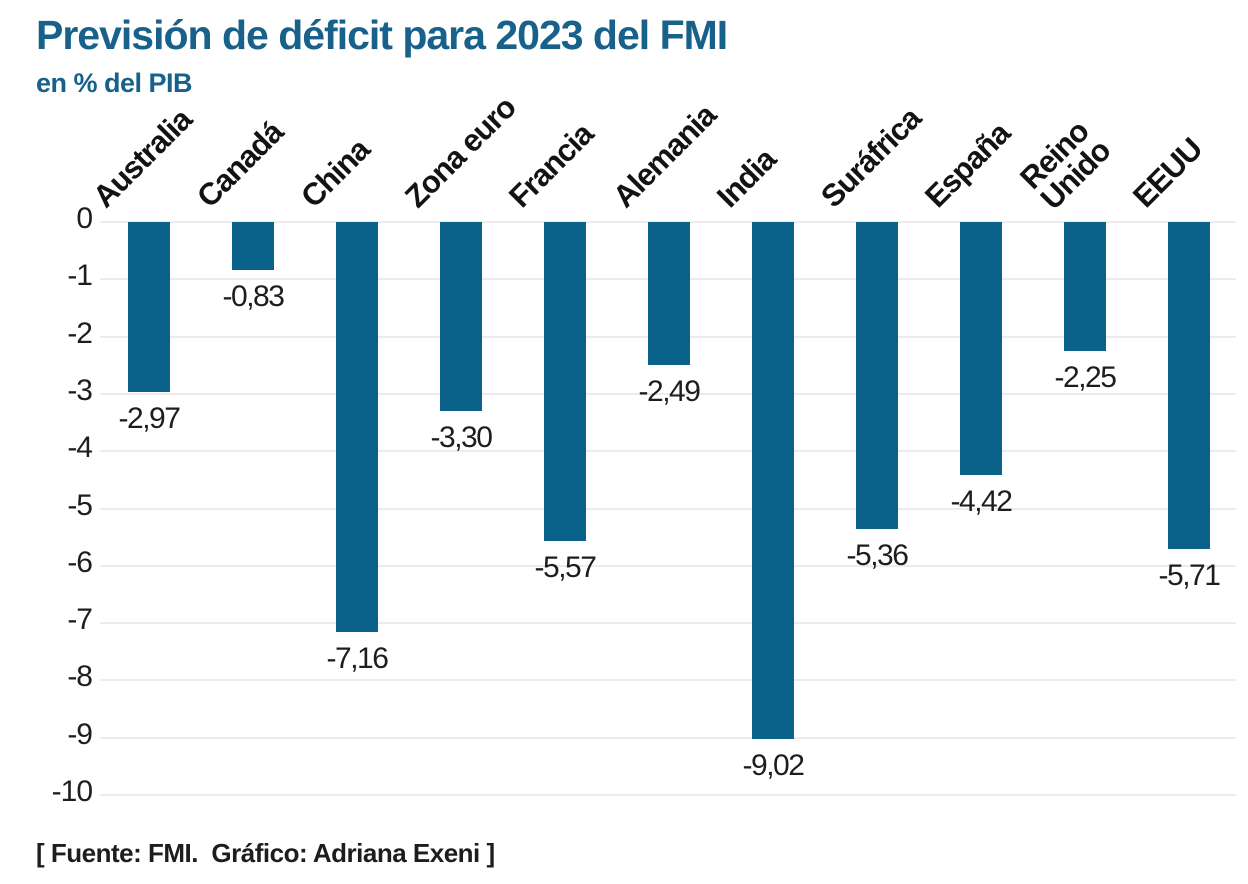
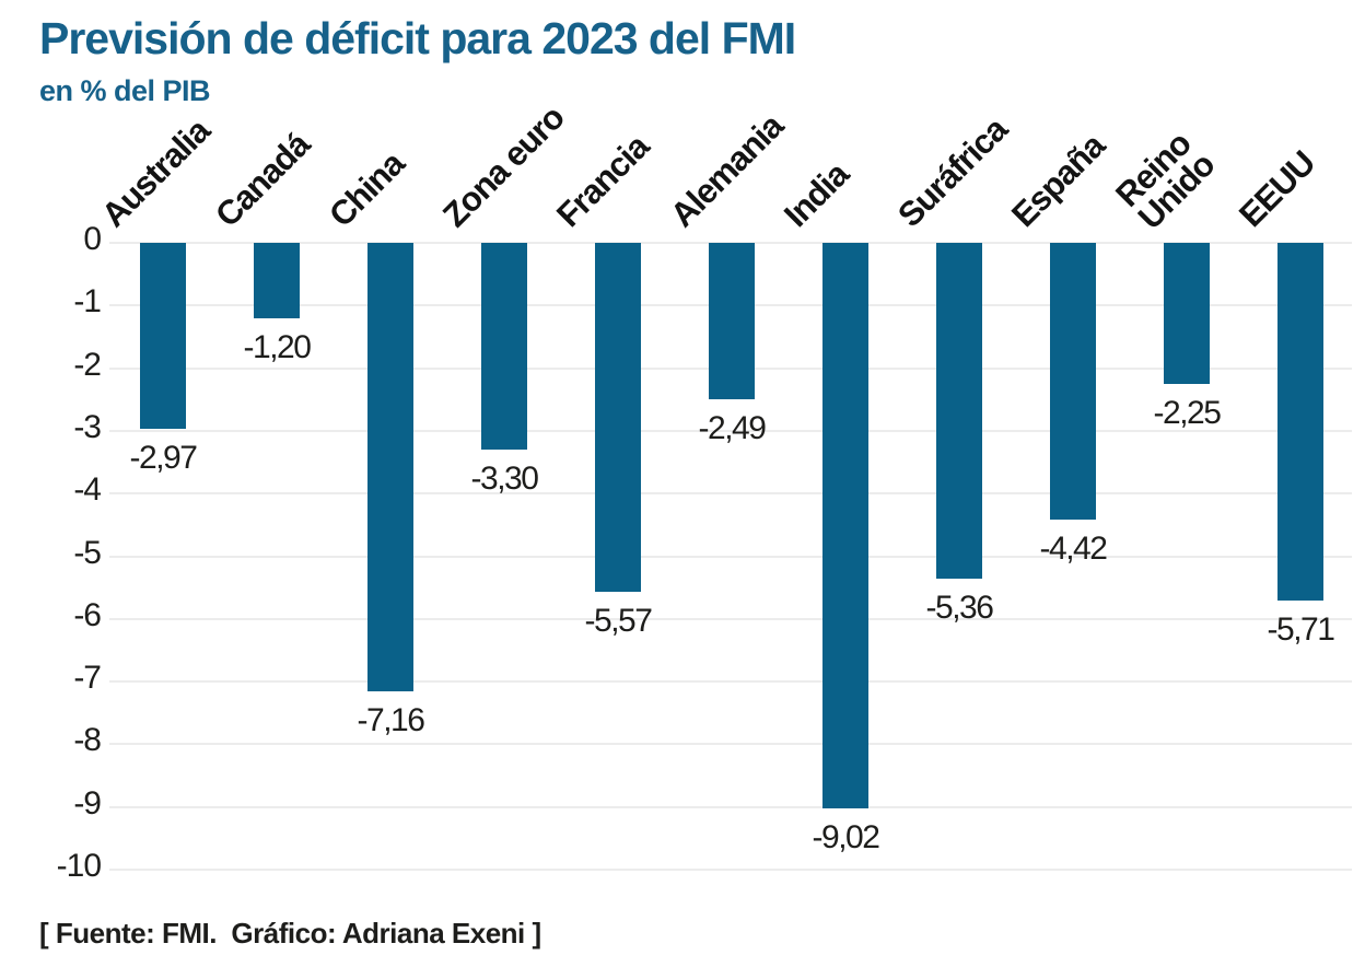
Canadá: -0,83 -> -1,20
